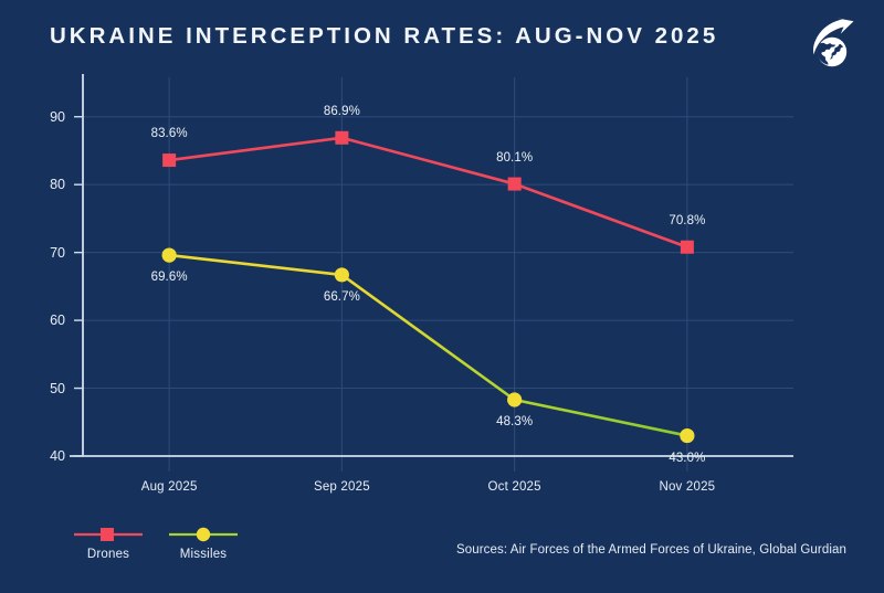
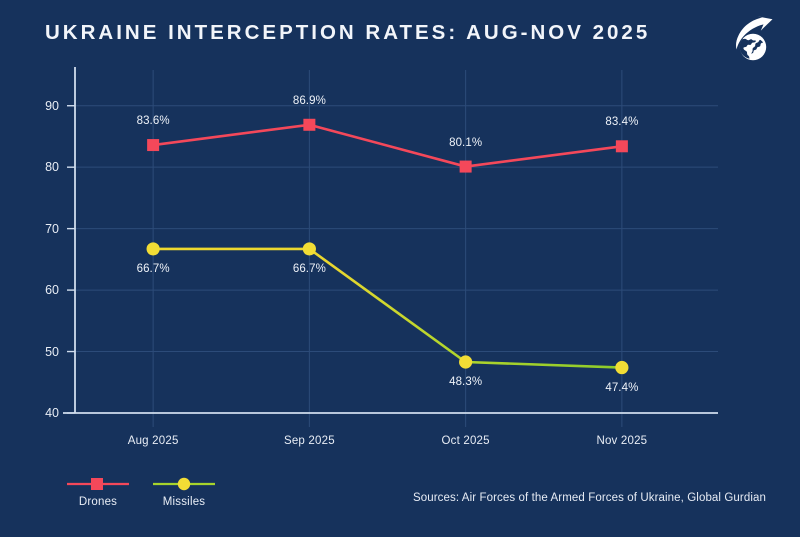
Missiles/Aug 2025: 69.6% -> 66.7%
Drones/Nov 2025: 70.8% -> 83.4%
Missiles/Nov 2025: 43.0% -> 47.4%
